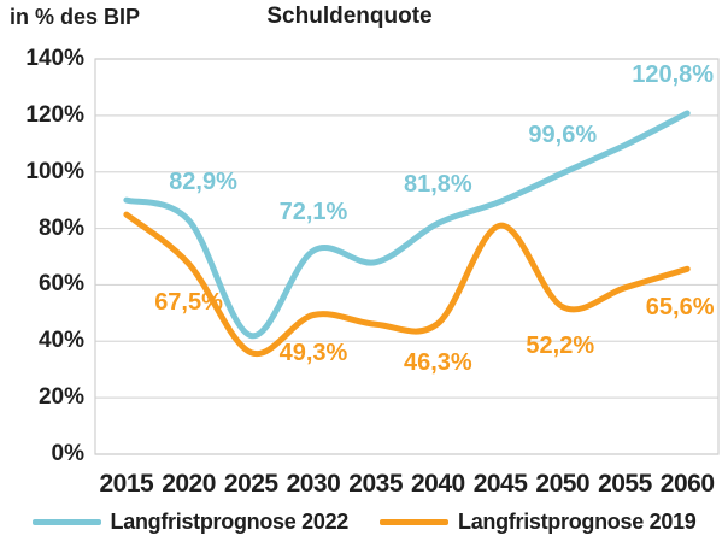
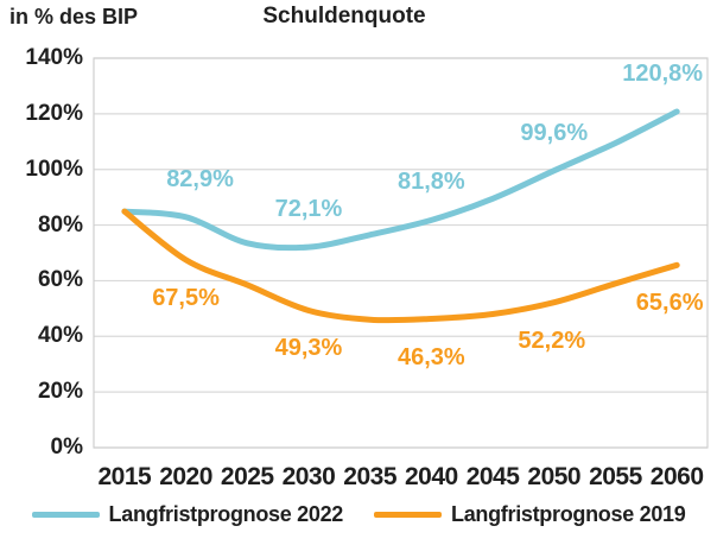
Langfristprognose 2022/2015: 90% -> 85%
Langfristprognose 2022/2025: 42% -> 74%
Langfristprognose 2019/2025: 36% -> 58%
Langfristprognose 2022/2035: 68% -> 76%
Langfristprognose 2019/2045: 81% -> 48%
